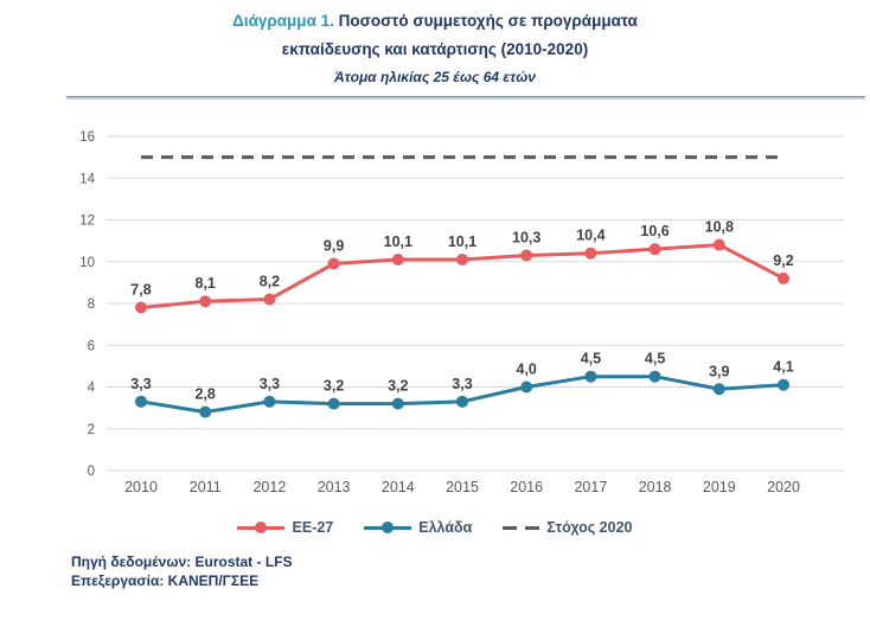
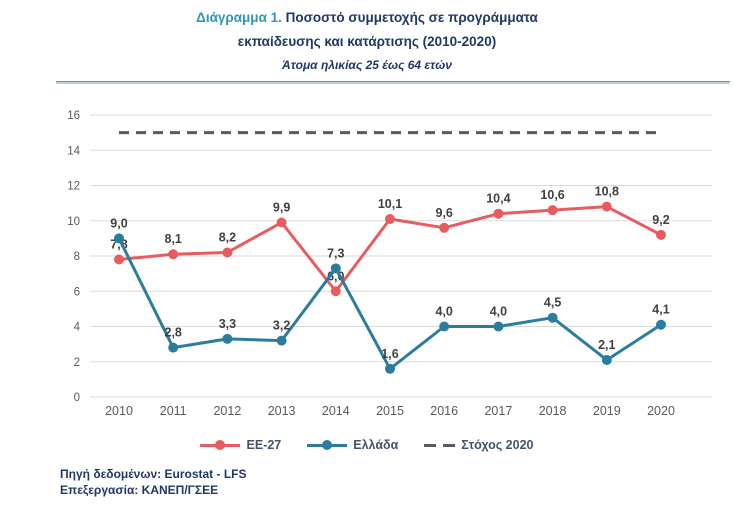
Ελλάδα/2010: 3,3 -> 9,0
EE-27/2014: 10,1 -> 6,0
Ελλάδα/2014: 3,2 -> 7,3
Ελλάδα/2015: 3,3 -> 1,6
EE-27/2016: 10,3 -> 9,6
Ελλάδα/2017: 4,5 -> 4,0
Ελλάδα/2019: 3,9 -> 2,1
